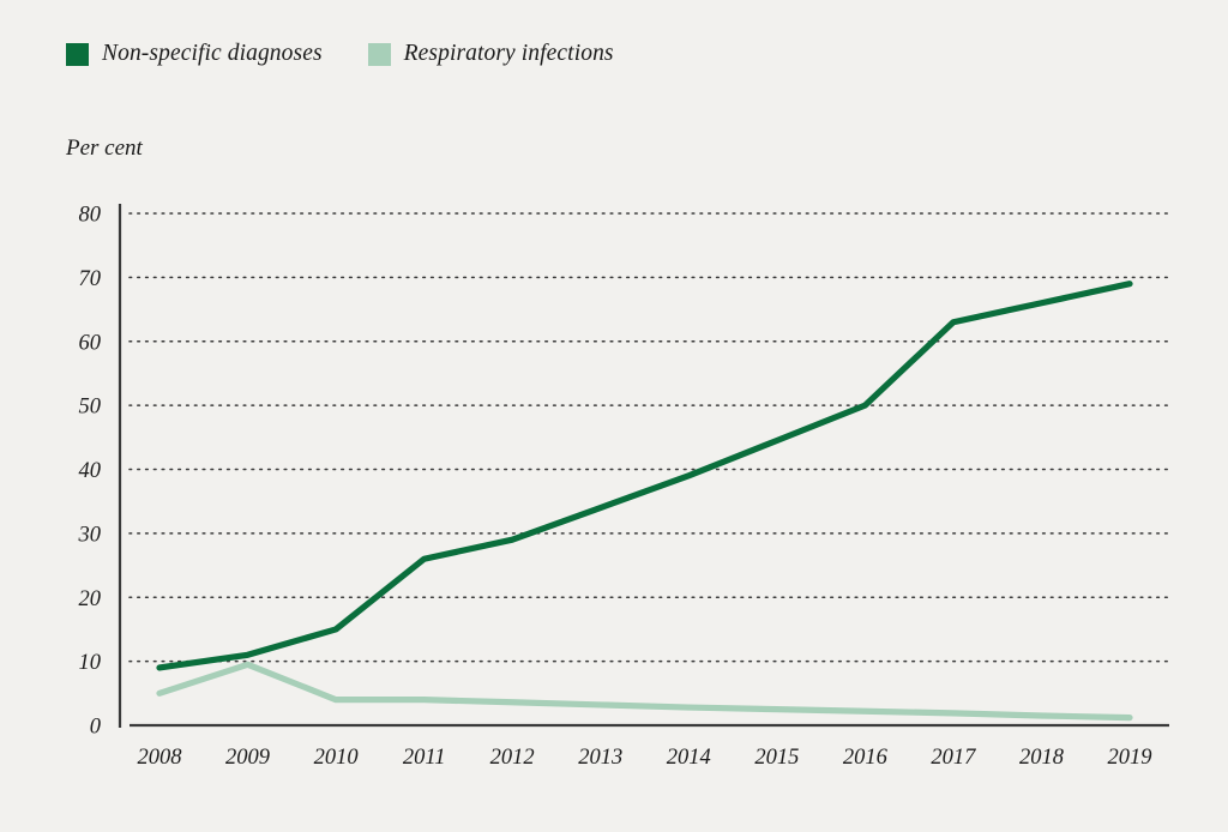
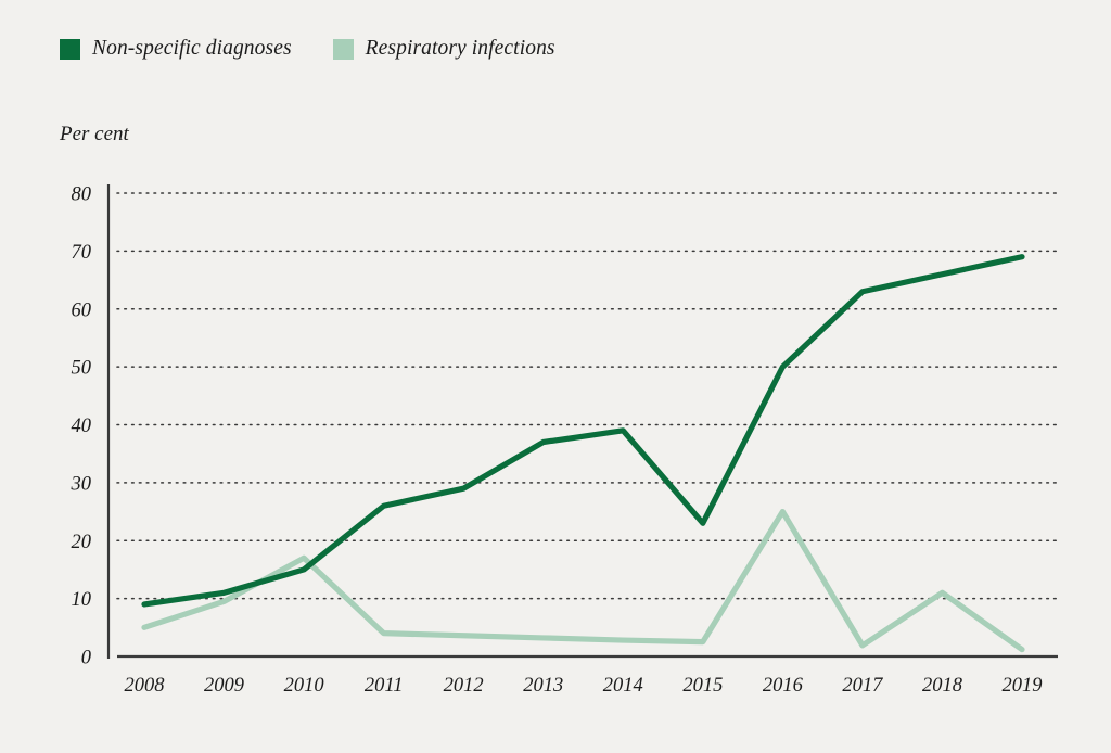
Respiratory infections/2010: 4 -> 17
Non-specific diagnoses/2013: 34 -> 37
Non-specific diagnoses/2015: 44 -> 23
Respiratory infections/2016: 2 -> 25
Respiratory infections/2018: 2 -> 11
